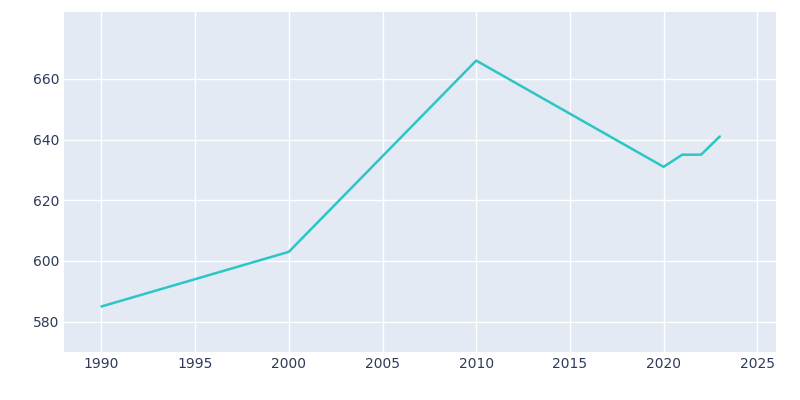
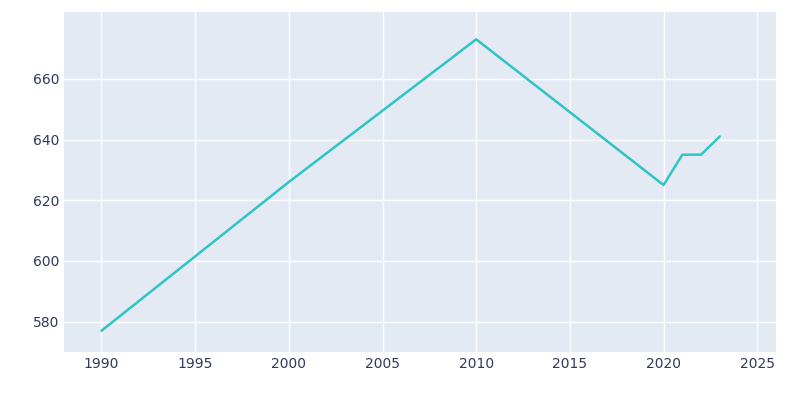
1990: 585 -> 577
2000: 603 -> 626
2010: 666 -> 673
2020: 631 -> 625
